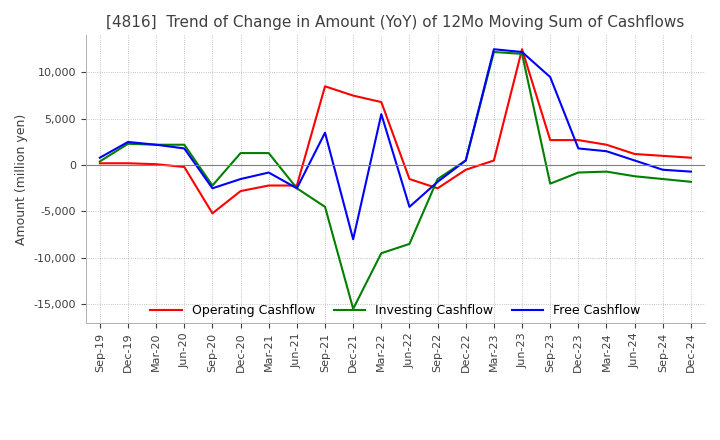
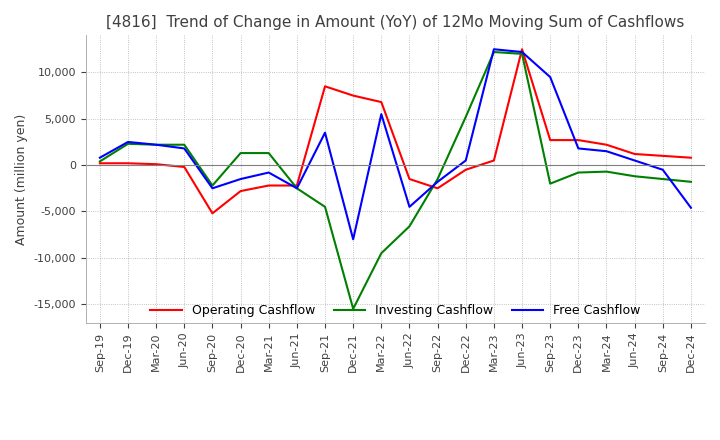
Investing Cashflow/Jun-22: -8,500 -> -6,600
Investing Cashflow/Dec-22: 500 -> 5,200
Free Cashflow/Dec-24: -700 -> -4,600
